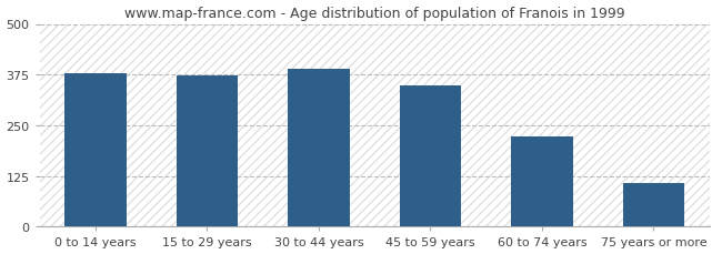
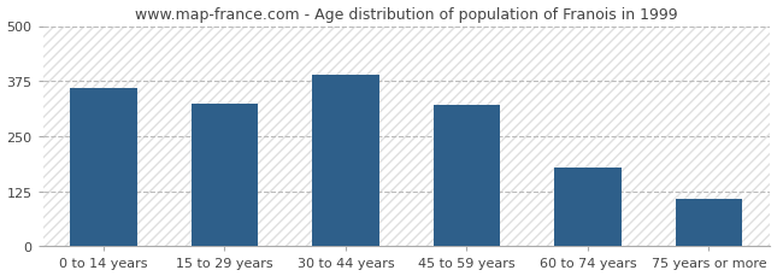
0 to 14 years: 377 -> 360
15 to 29 years: 374 -> 325
45 to 59 years: 348 -> 320
60 to 74 years: 222 -> 180
